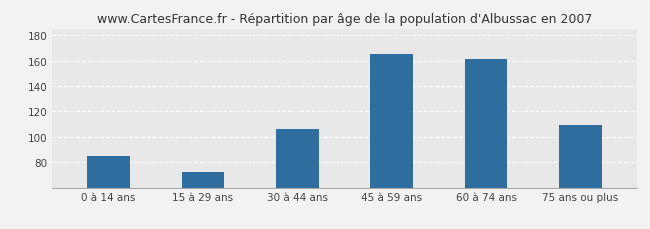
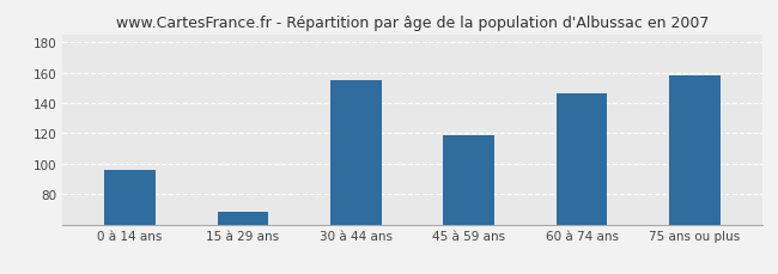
0 à 14 ans: 85 -> 96
15 à 29 ans: 72 -> 68
30 à 44 ans: 106 -> 155
45 à 59 ans: 165 -> 119
60 à 74 ans: 161 -> 146
75 ans ou plus: 109 -> 158
